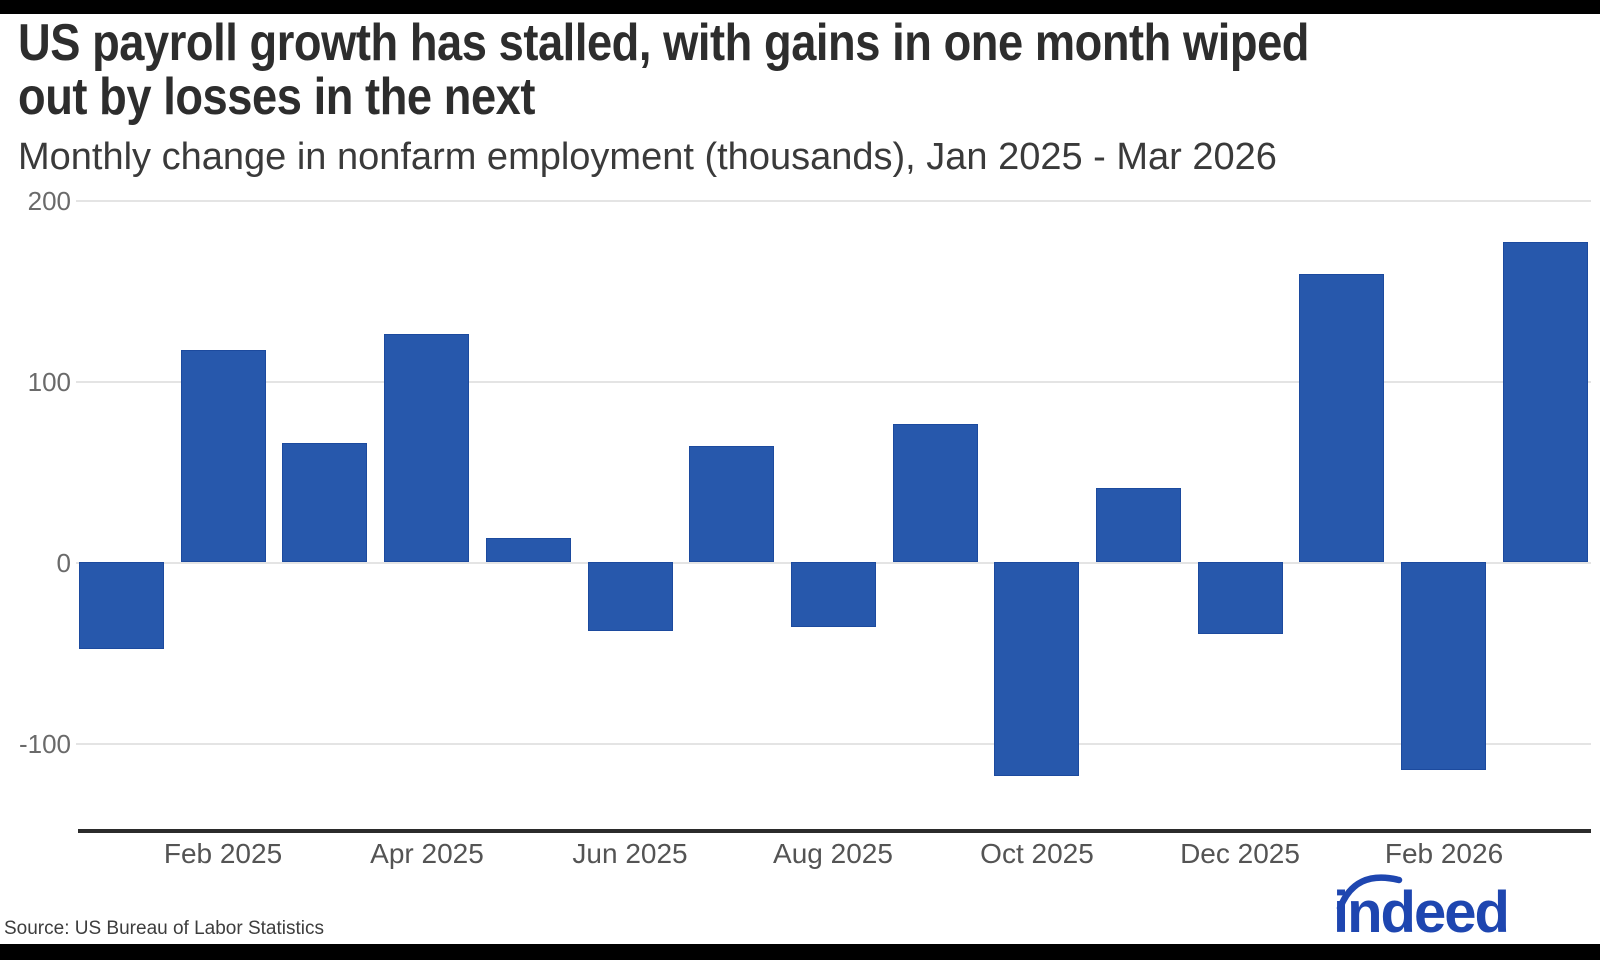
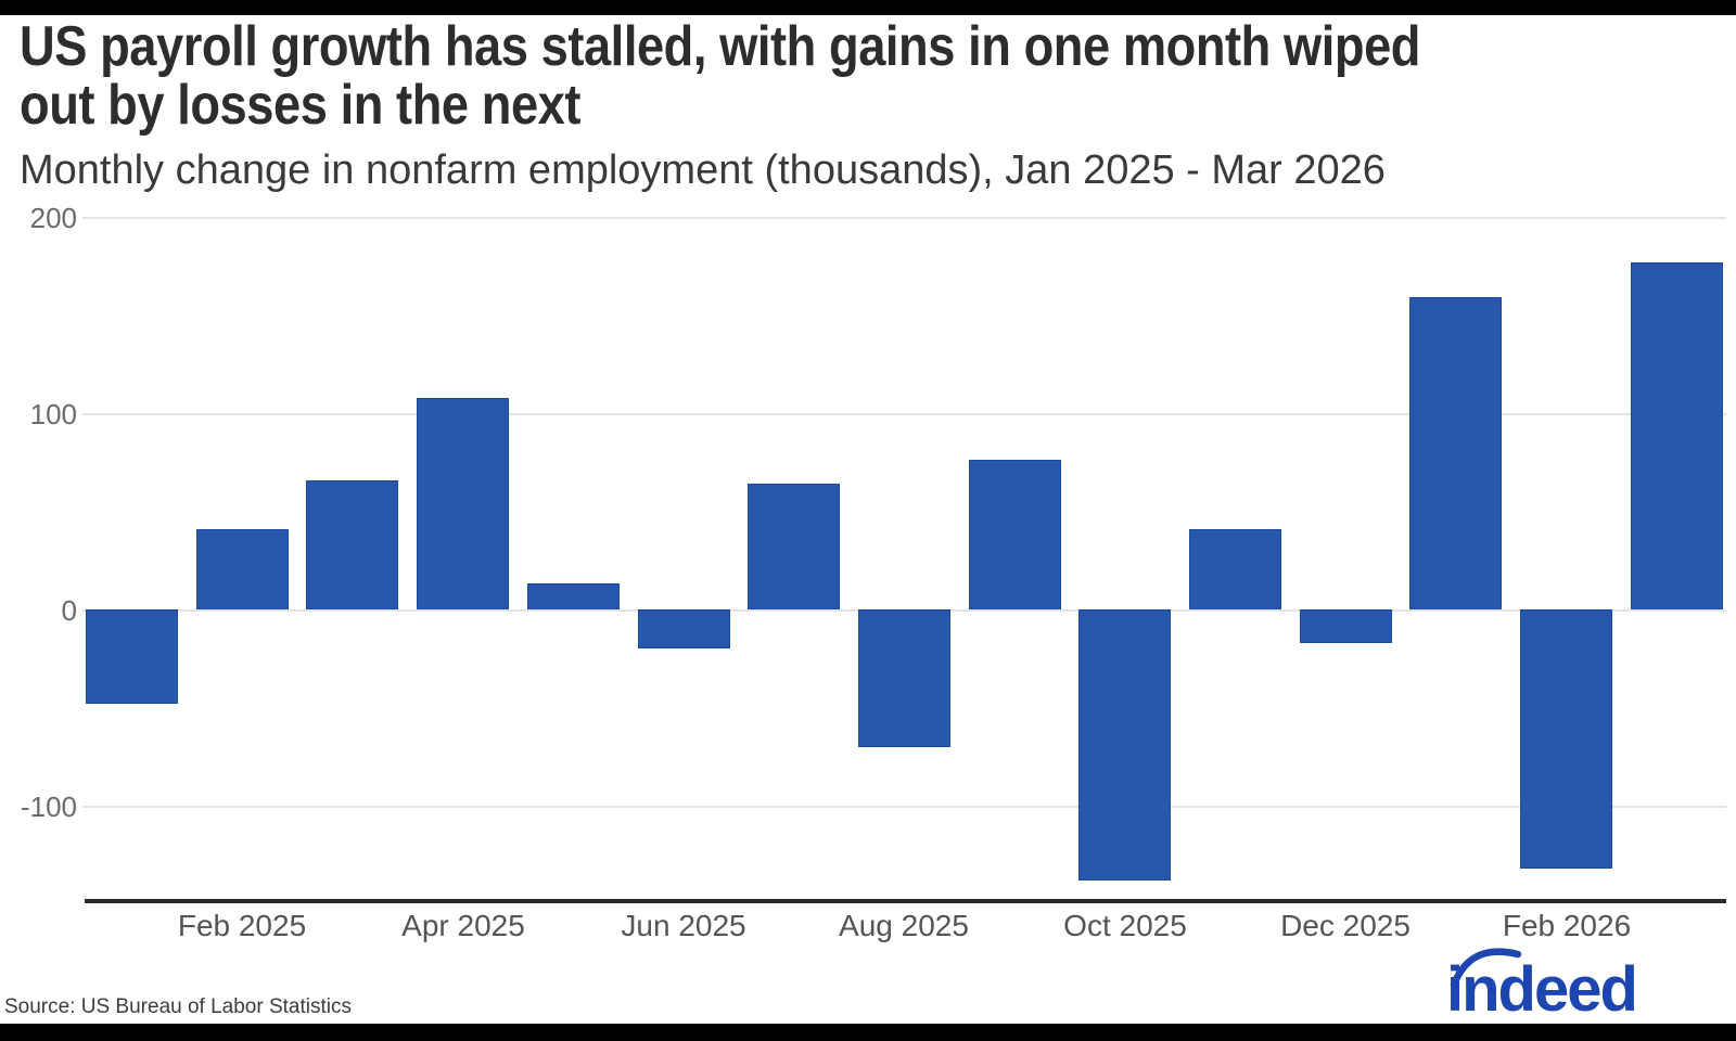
Feb 2025: 117 -> 41
Apr 2025: 126 -> 108
Jun 2025: -38 -> -20
Aug 2025: -36 -> -70
Oct 2025: -118 -> -138
Dec 2025: -40 -> -17
Feb 2026: -115 -> -132
